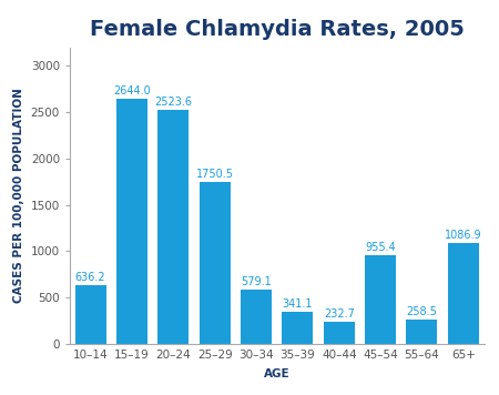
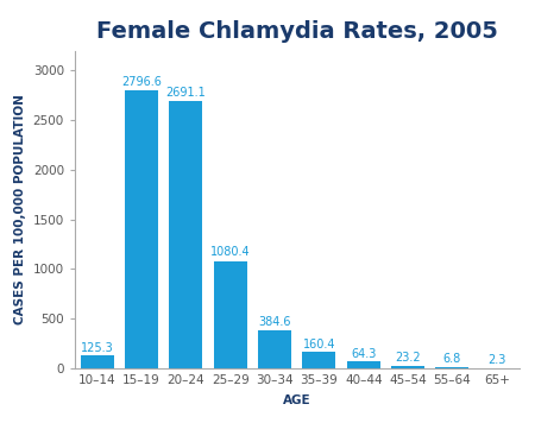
10–14: 636.2 -> 125.3
15–19: 2644.0 -> 2796.6
20–24: 2523.6 -> 2691.1
25–29: 1750.5 -> 1080.4
30–34: 579.1 -> 384.6
35–39: 341.1 -> 160.4
40–44: 232.7 -> 64.3
45–54: 955.4 -> 23.2
55–64: 258.5 -> 6.8
65+: 1086.9 -> 2.3
